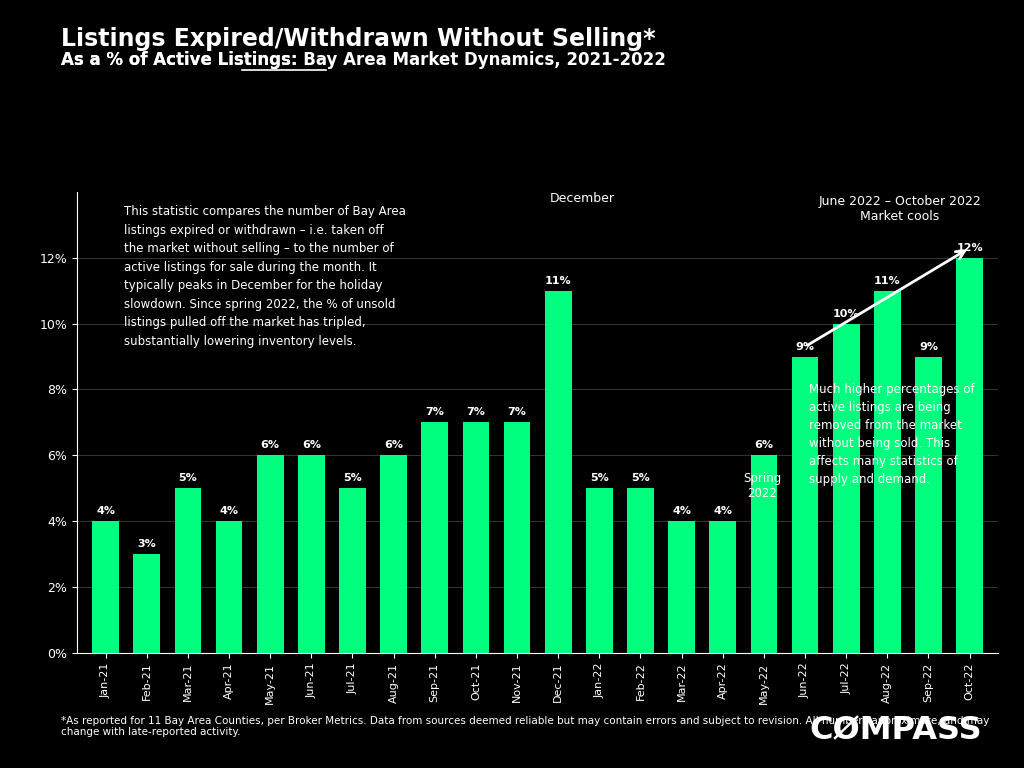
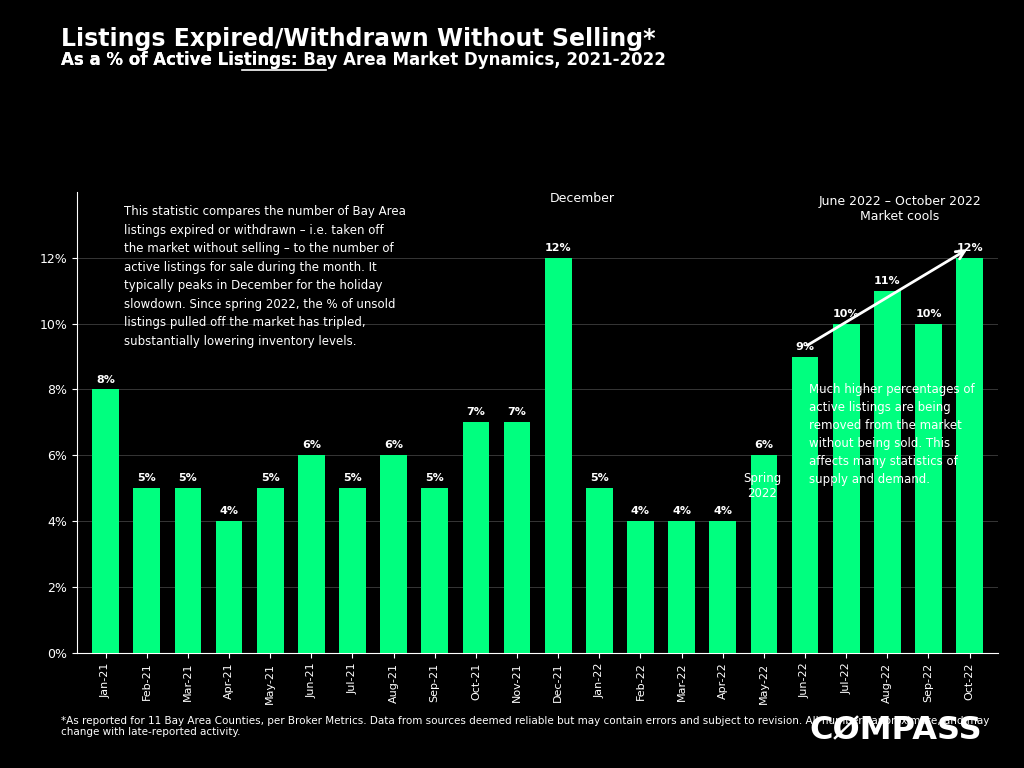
Jan-21: 4% -> 8%
Feb-21: 3% -> 5%
May-21: 6% -> 5%
Sep-21: 7% -> 5%
Dec-21: 11% -> 12%
Feb-22: 5% -> 4%
Sep-22: 9% -> 10%
